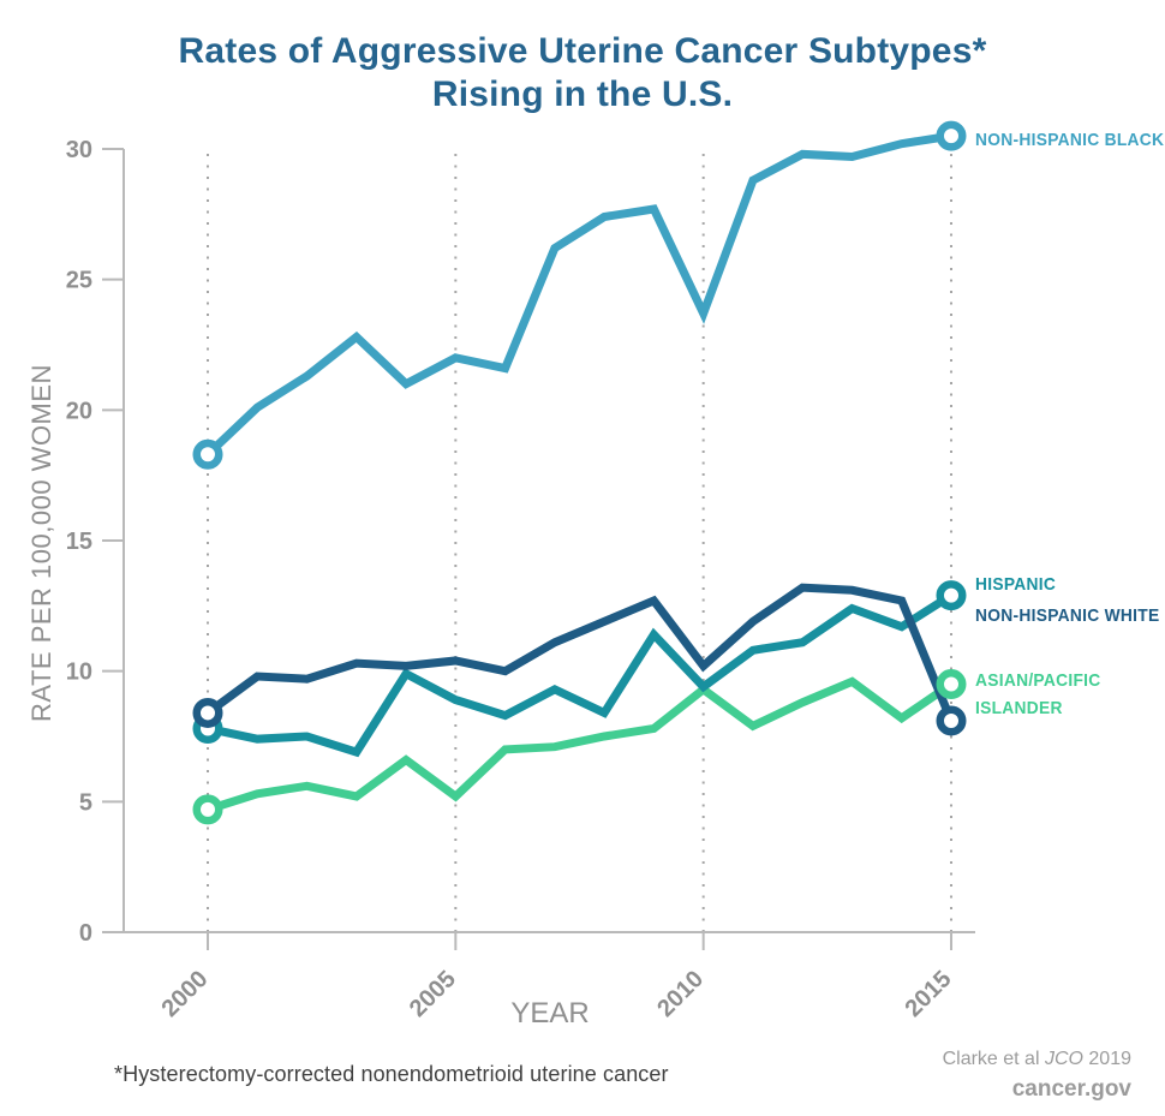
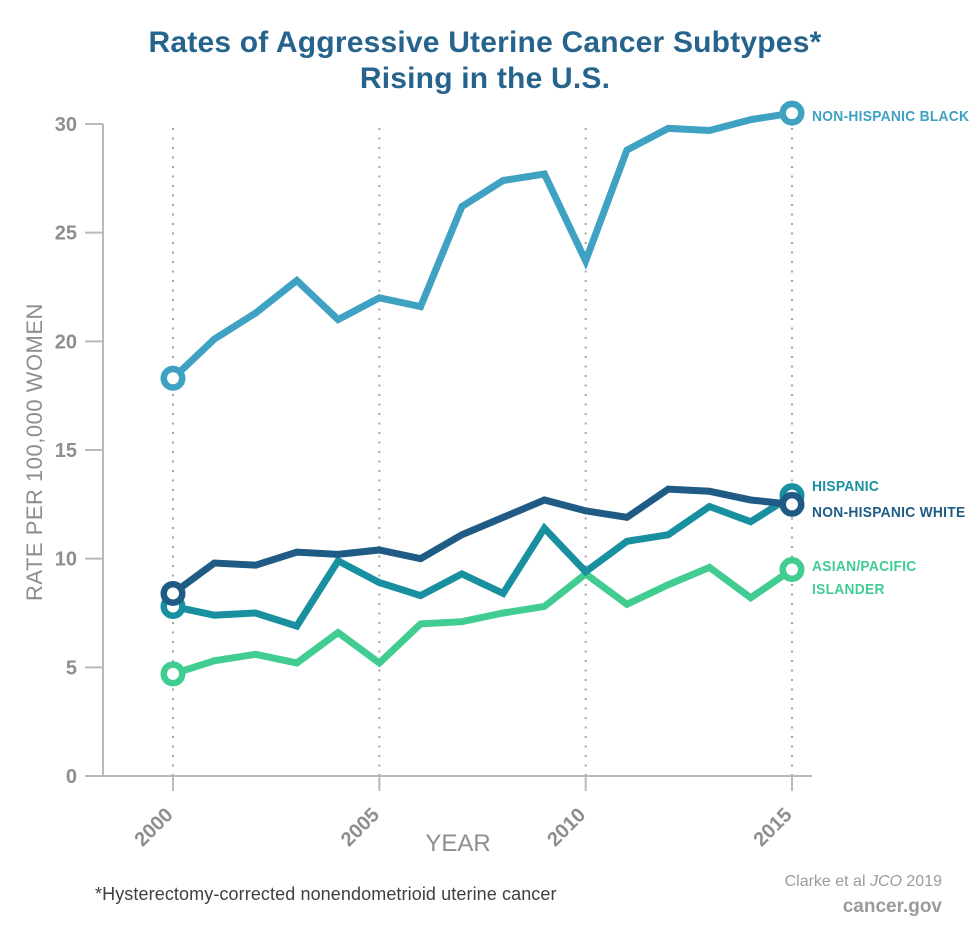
NON-HISPANIC WHITE/2010: 10.2 -> 12.2
NON-HISPANIC WHITE/2015: 8.1 -> 12.5
